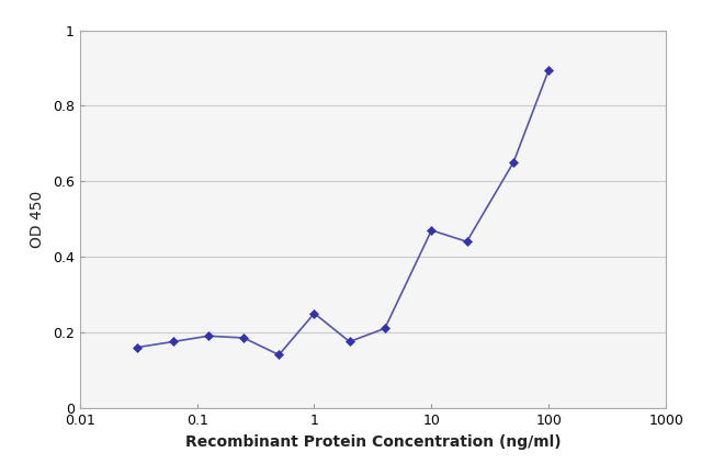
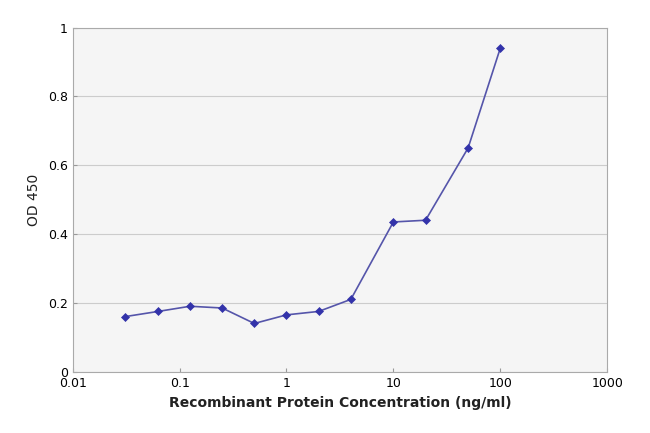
1: 0.250 -> 0.165
10: 0.470 -> 0.435
100: 0.895 -> 0.940
